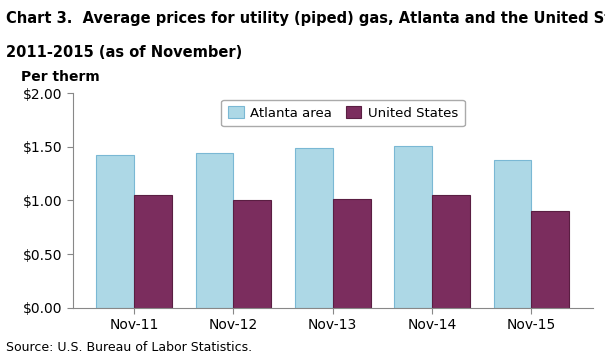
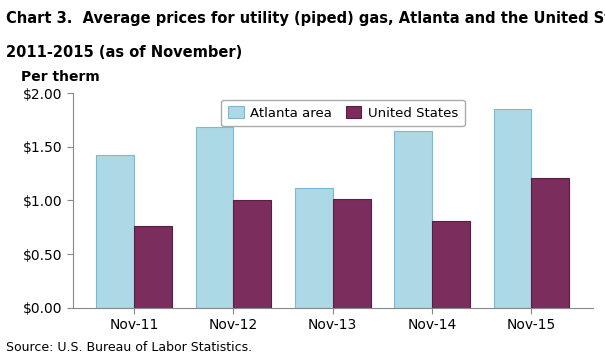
United States/Nov-11: $1.05 -> $0.76
Atlanta area/Nov-12: $1.44 -> $1.68
Atlanta area/Nov-13: $1.49 -> $1.12
Atlanta area/Nov-14: $1.51 -> $1.65
United States/Nov-14: $1.05 -> $0.81
Atlanta area/Nov-15: $1.38 -> $1.85
United States/Nov-15: $0.90 -> $1.21
